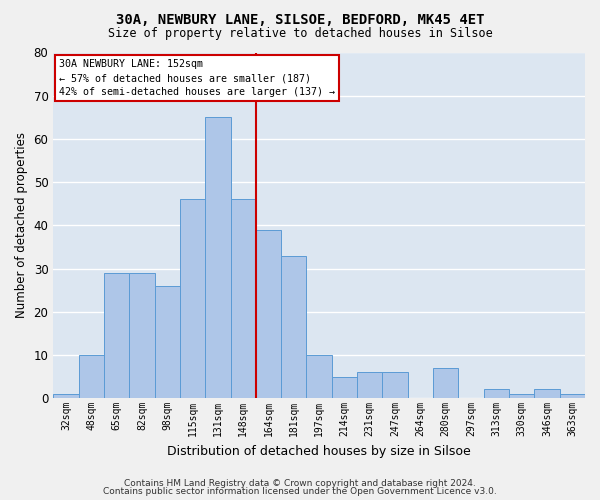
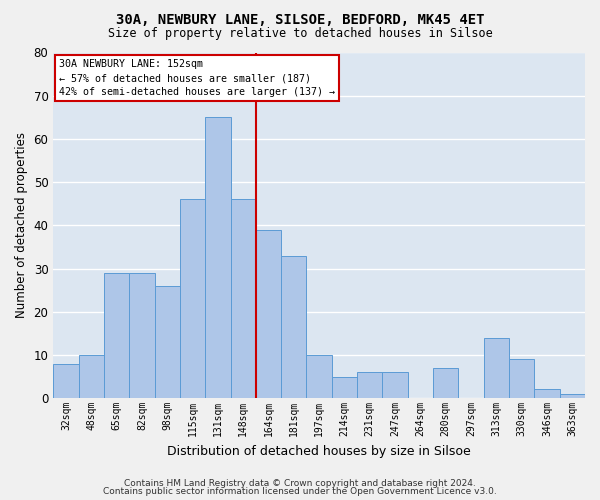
32sqm: 1 -> 8
313sqm: 2 -> 14
330sqm: 1 -> 9
